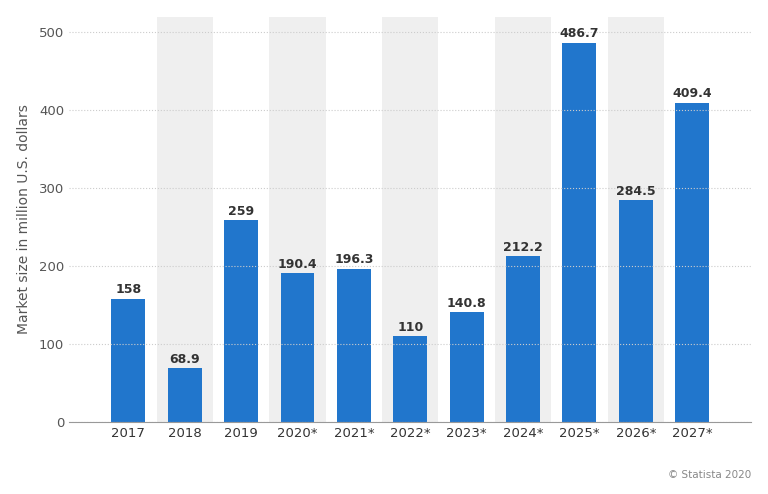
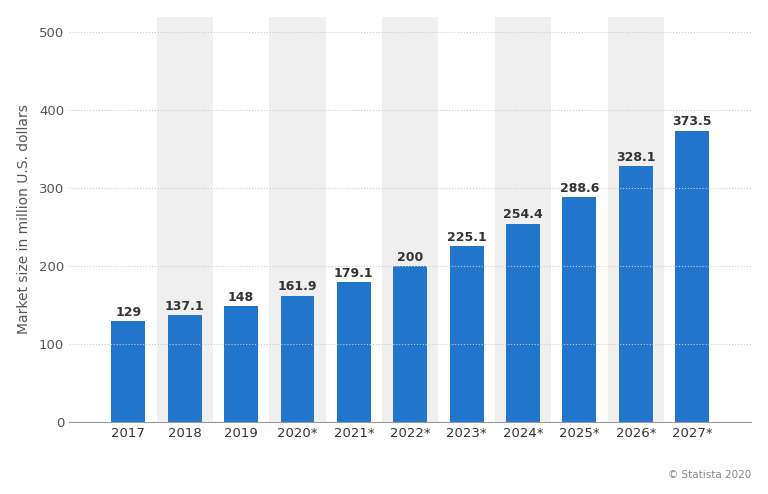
2017: 158 -> 129
2018: 68.9 -> 137.1
2019: 259 -> 148
2020*: 190.4 -> 161.9
2021*: 196.3 -> 179.1
2022*: 110 -> 200
2023*: 140.8 -> 225.1
2024*: 212.2 -> 254.4
2025*: 486.7 -> 288.6
2026*: 284.5 -> 328.1
2027*: 409.4 -> 373.5
